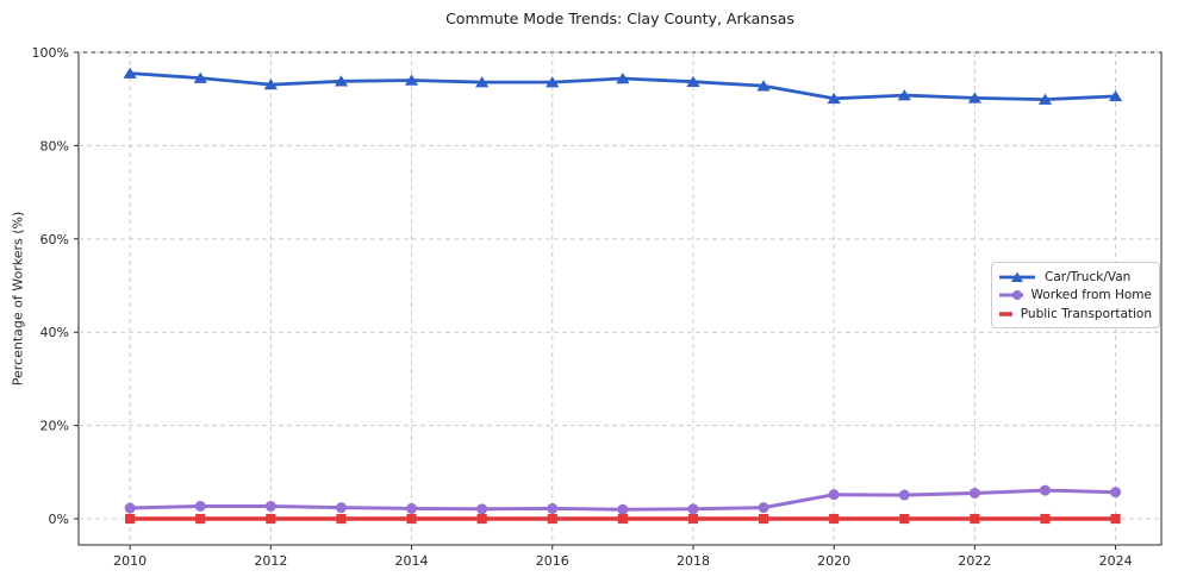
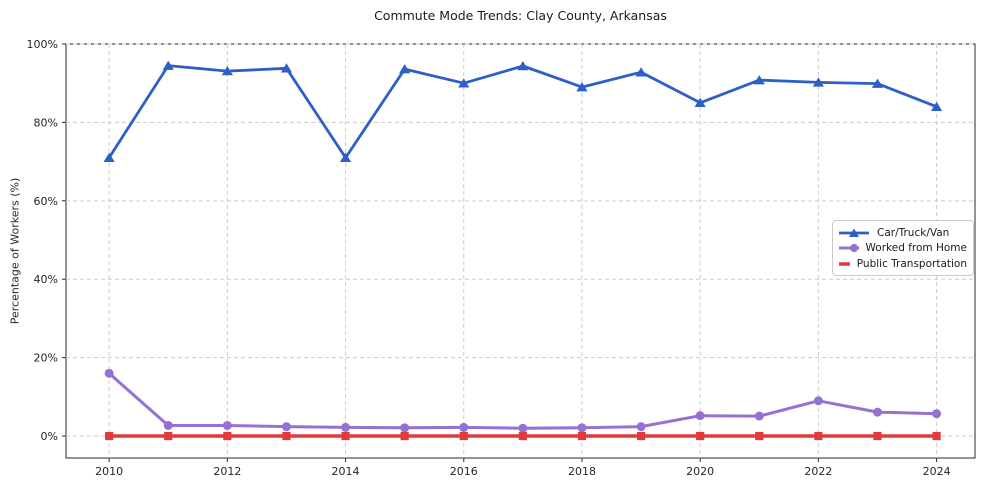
Car/Truck/Van/2010: 96% -> 71%
Worked from Home/2010: 2% -> 16%
Car/Truck/Van/2014: 94% -> 71%
Car/Truck/Van/2016: 94% -> 90%
Car/Truck/Van/2018: 94% -> 89%
Car/Truck/Van/2020: 90% -> 85%
Worked from Home/2022: 6% -> 9%
Car/Truck/Van/2024: 91% -> 84%
